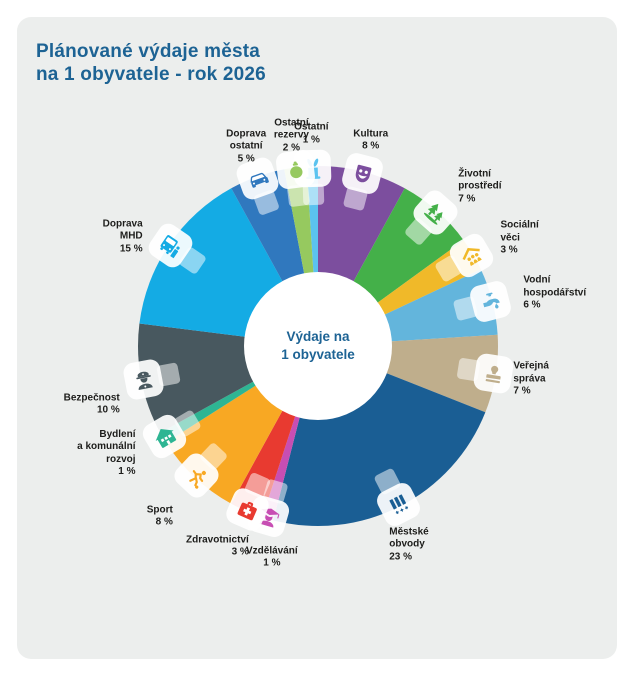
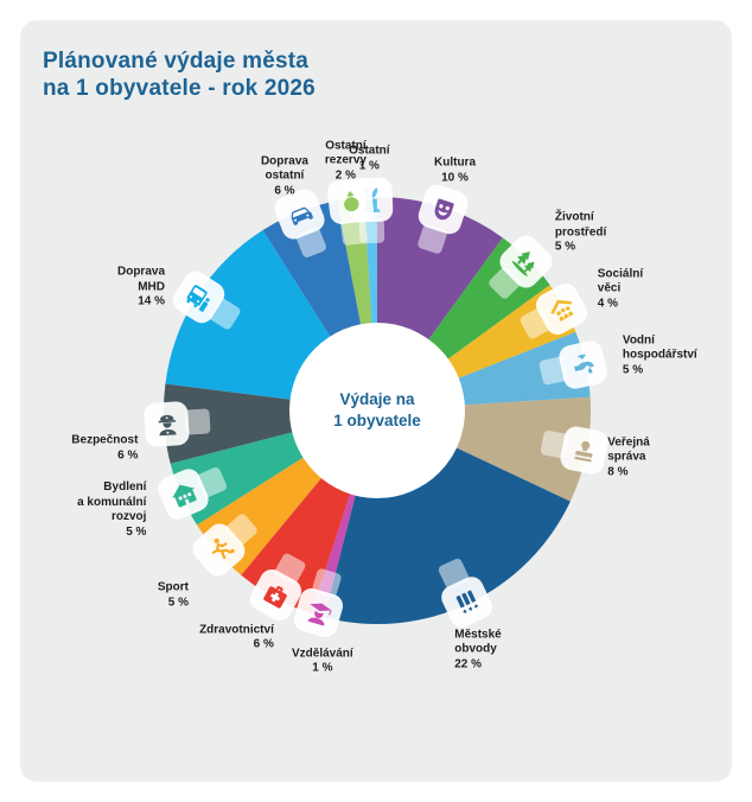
Kultura: 8 -> 10
Životní prostředí: 7 -> 5
Sociální věci: 3 -> 4
Vodní hospodářství: 6 -> 5
Veřejná správa: 7 -> 8
Městské obvody: 23 -> 22
Zdravotnictví: 3 -> 6
Sport: 8 -> 5
Bydlení a komunální rozvoj: 1 -> 5
Bezpečnost: 10 -> 6
Doprava MHD: 15 -> 14
Doprava ostatní: 5 -> 6
